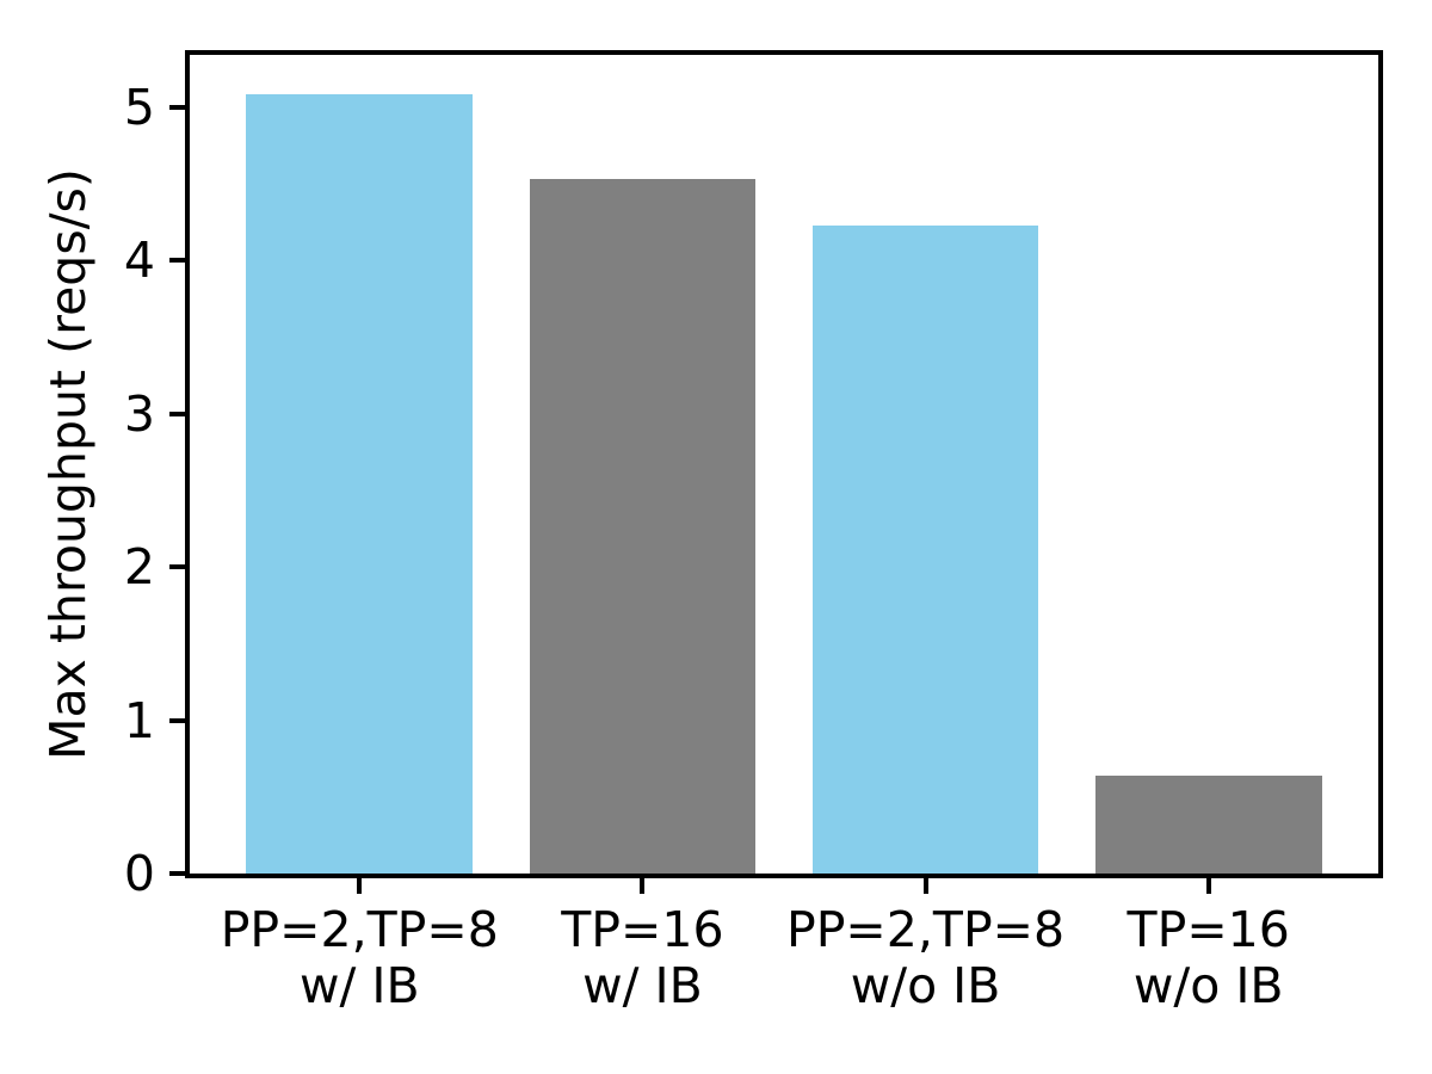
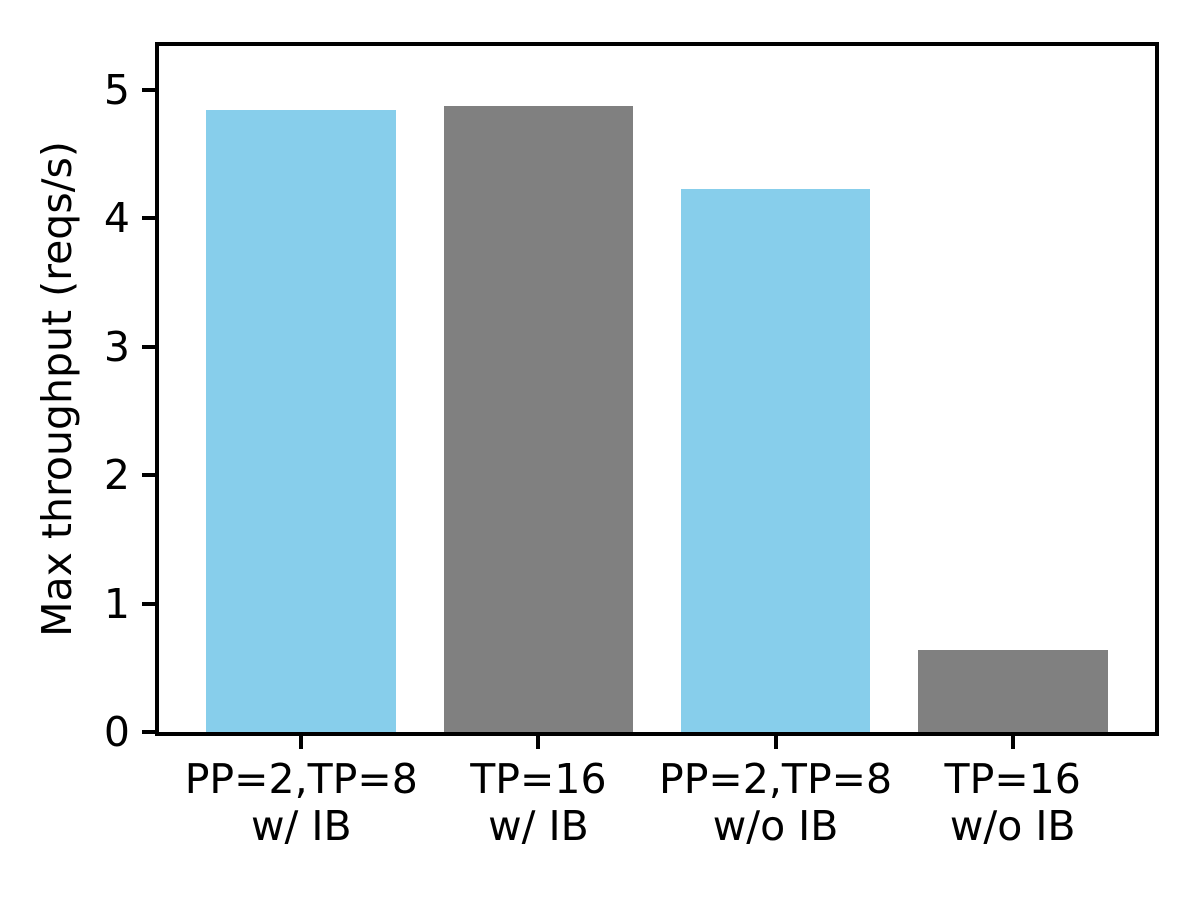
PP=2,TP=8 w/ IB: 5.08 -> 4.84
TP=16 w/ IB: 4.53 -> 4.87
